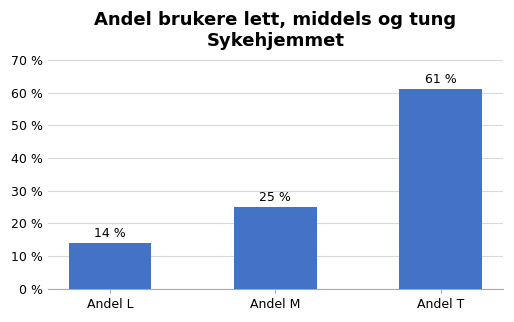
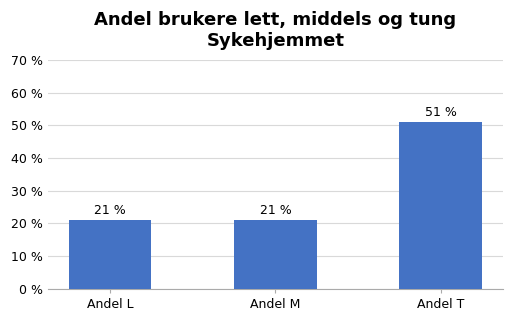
Andel L: 14 -> 21
Andel M: 25 -> 21
Andel T: 61 -> 51
